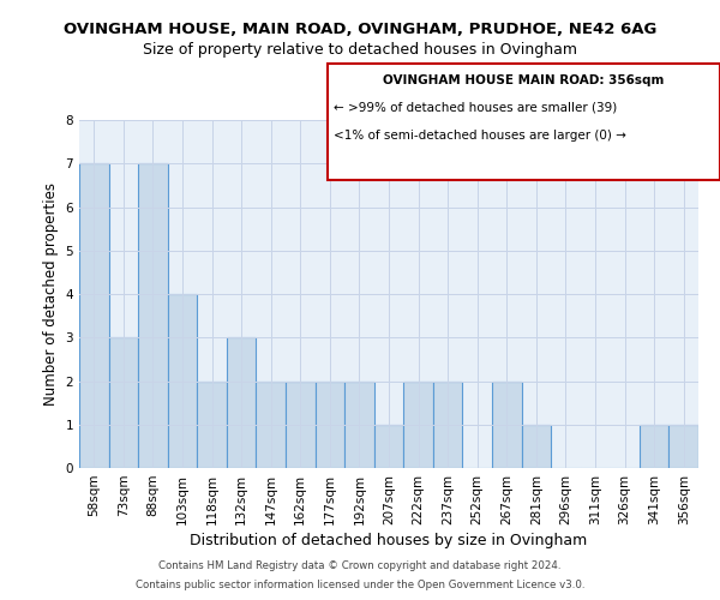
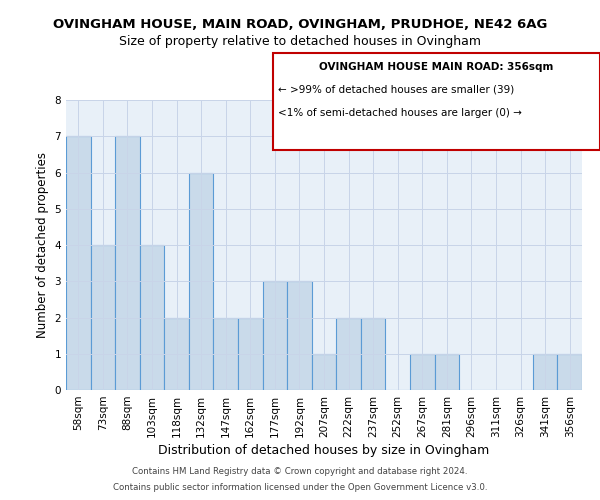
73sqm: 3 -> 4
132sqm: 3 -> 6
177sqm: 2 -> 3
192sqm: 2 -> 3
267sqm: 2 -> 1
